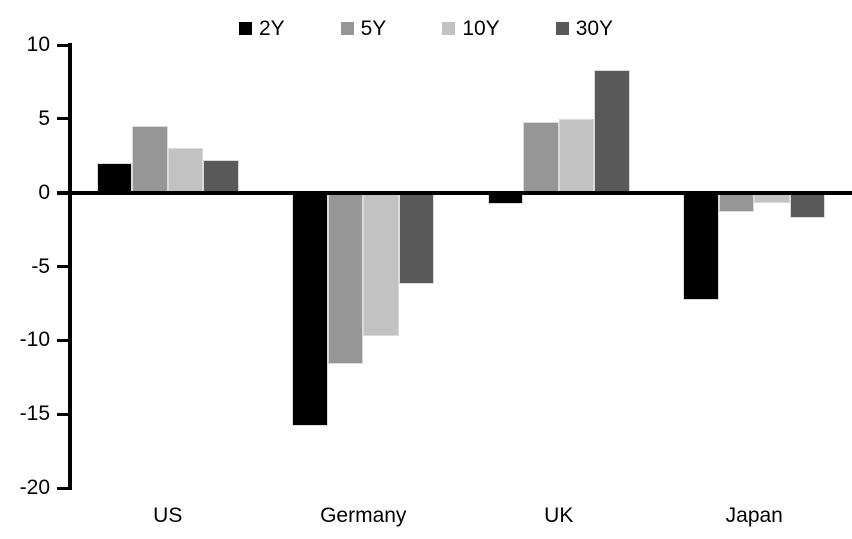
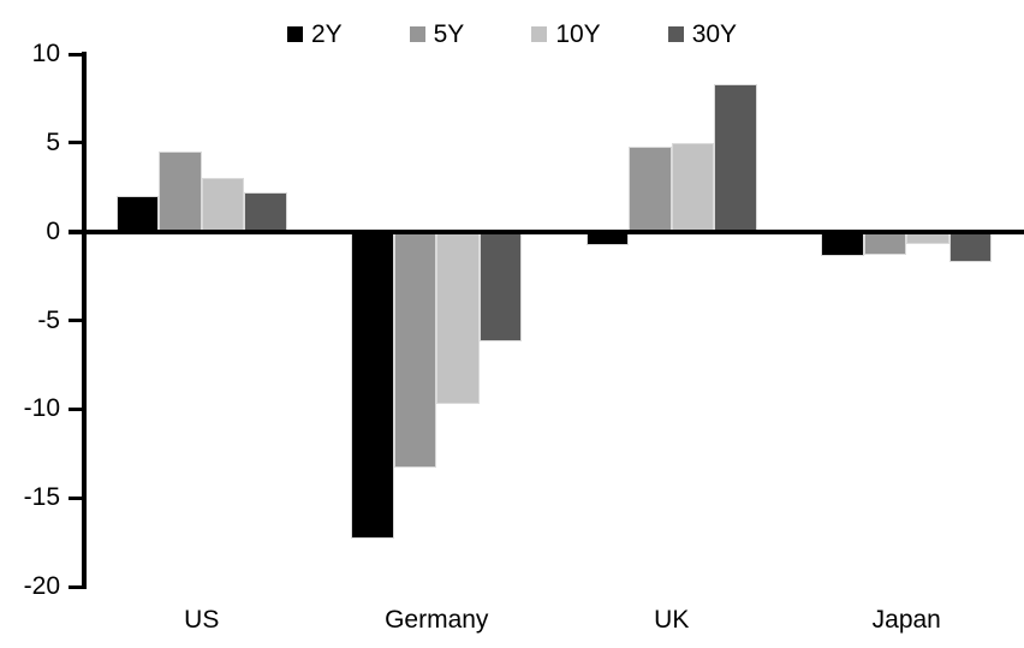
2Y/Germany: -15.8 -> -17.3
5Y/Germany: -11.6 -> -13.3
2Y/Japan: -7.3 -> -1.4
